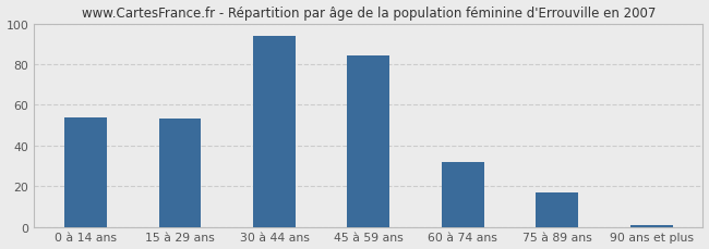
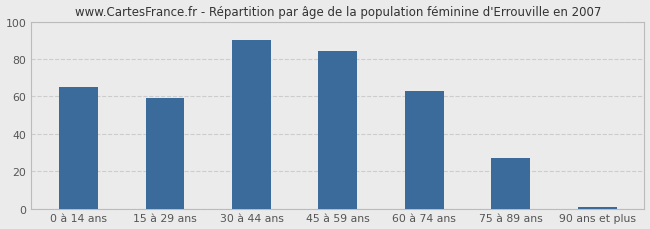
0 à 14 ans: 54 -> 65
15 à 29 ans: 53 -> 59
30 à 44 ans: 94 -> 90
60 à 74 ans: 32 -> 63
75 à 89 ans: 17 -> 27
